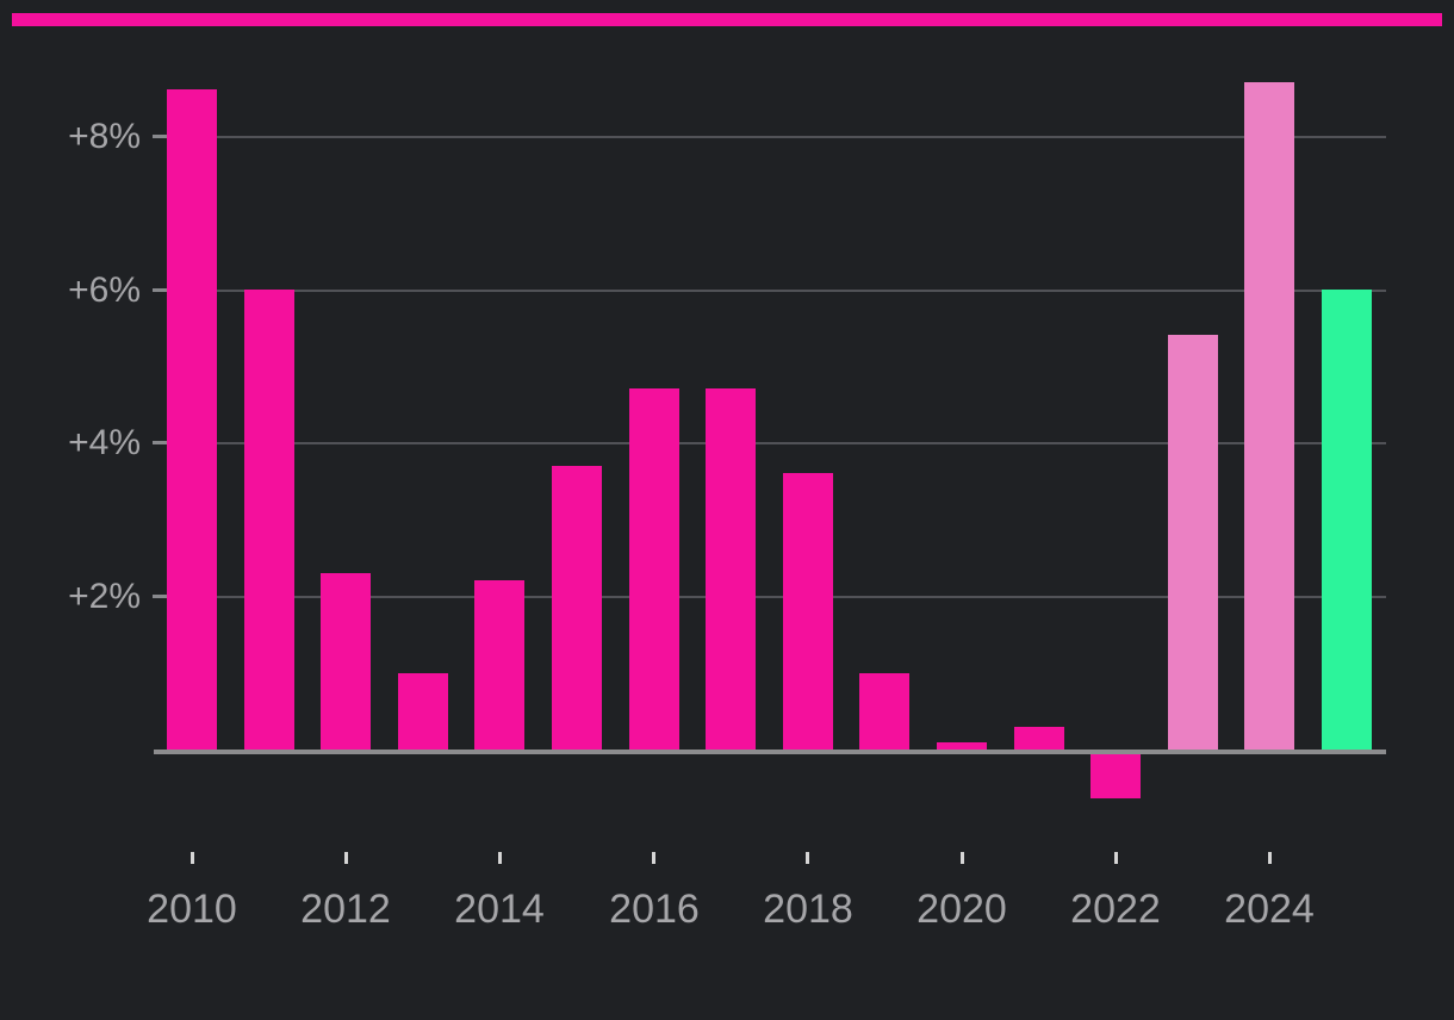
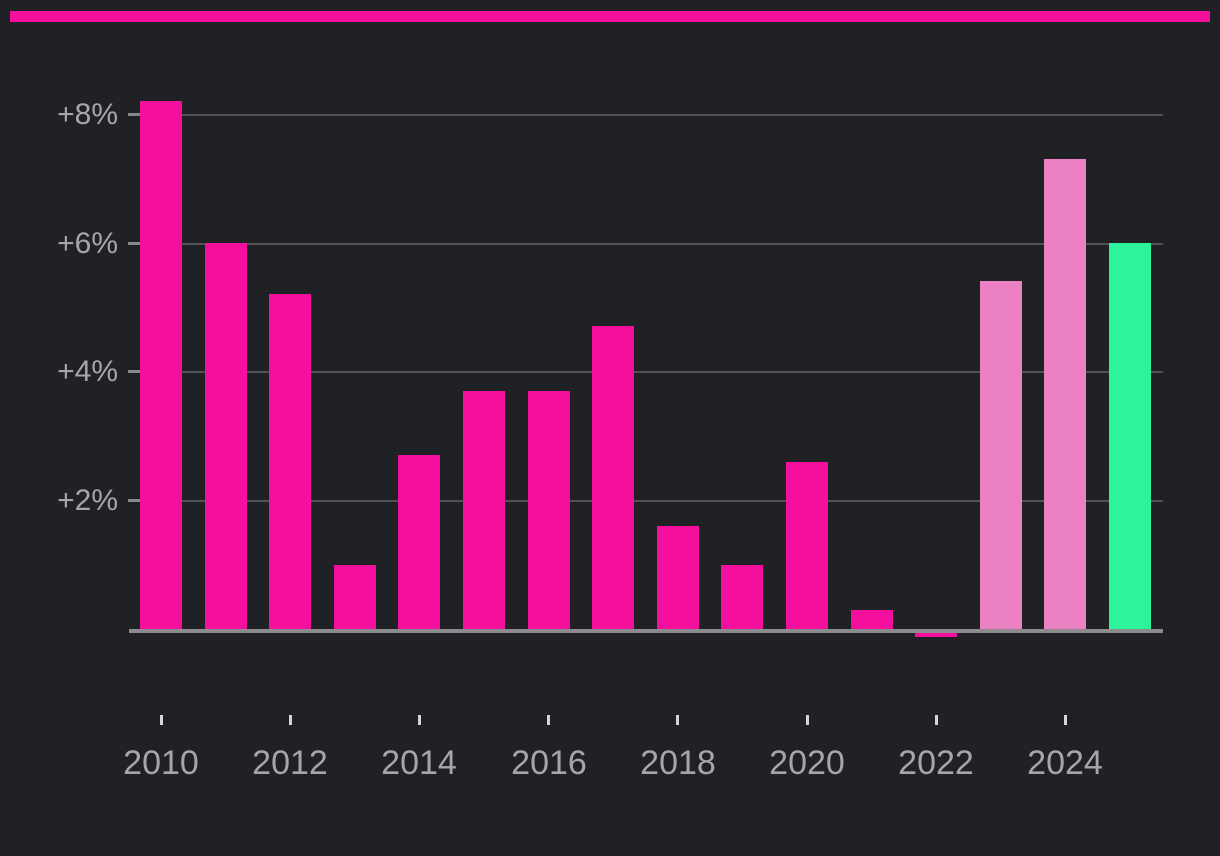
2010: 8.6% -> 8.2%
2012: 2.3% -> 5.2%
2014: 2.2% -> 2.7%
2016: 4.7% -> 3.7%
2018: 3.6% -> 1.6%
2020: 0.1% -> 2.6%
2022: -0.6% -> -0.1%
2024: 8.7% -> 7.3%
